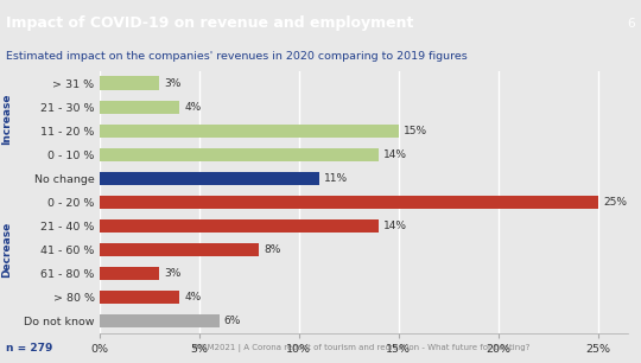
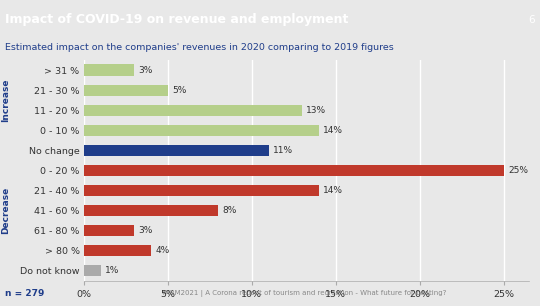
21 - 30 %: 4% -> 5%
11 - 20 %: 15% -> 13%
Do not know: 6% -> 1%
